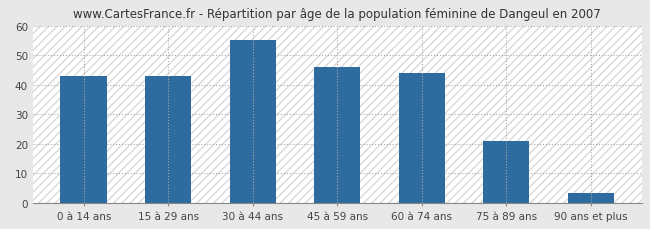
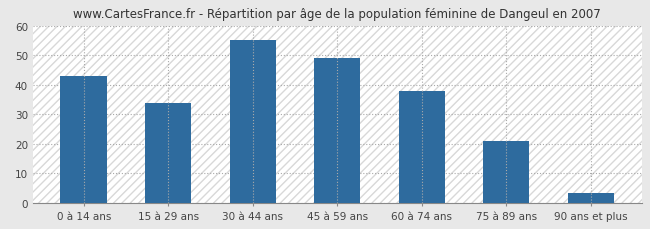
15 à 29 ans: 43.0 -> 34.0
45 à 59 ans: 46.0 -> 49.0
60 à 74 ans: 44.0 -> 38.0
